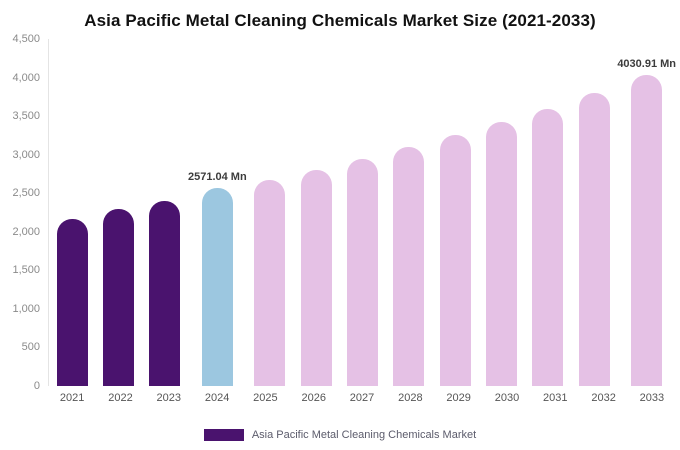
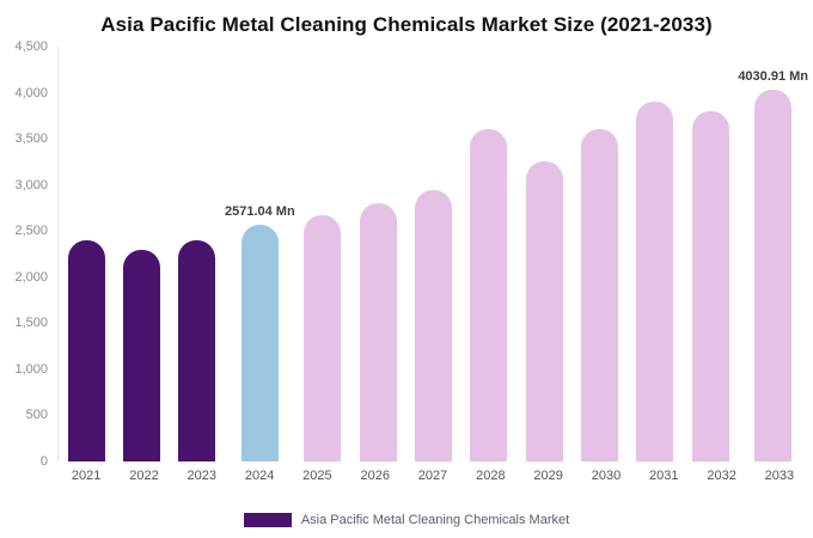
2021: 2200 -> 2400
2028: 3100 -> 3600
2030: 3400 -> 3600
2031: 3600 -> 3900
